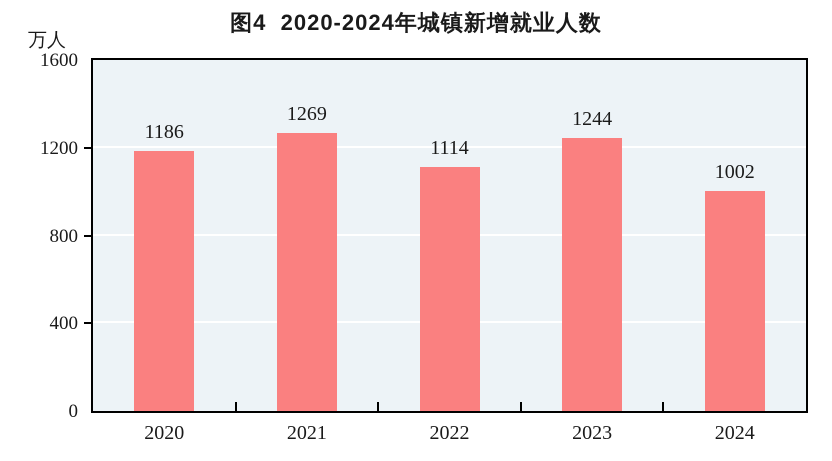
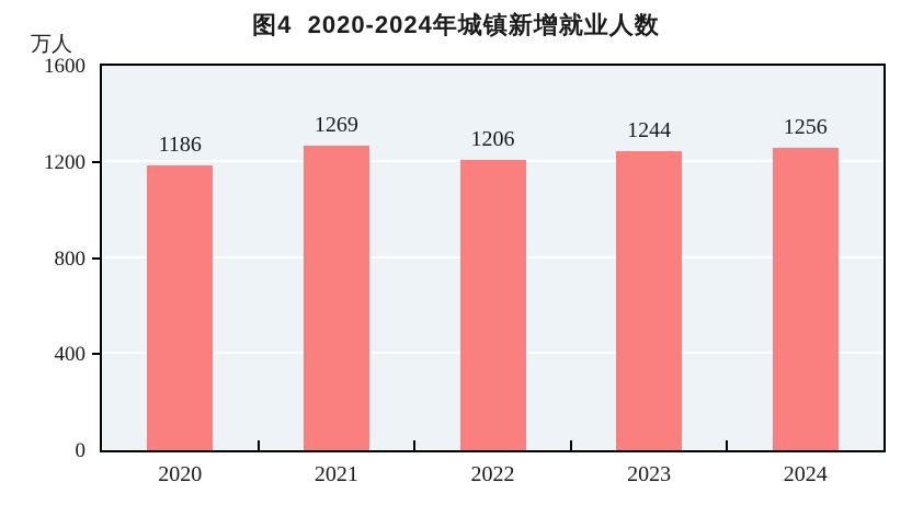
2022: 1114 -> 1206
2024: 1002 -> 1256
